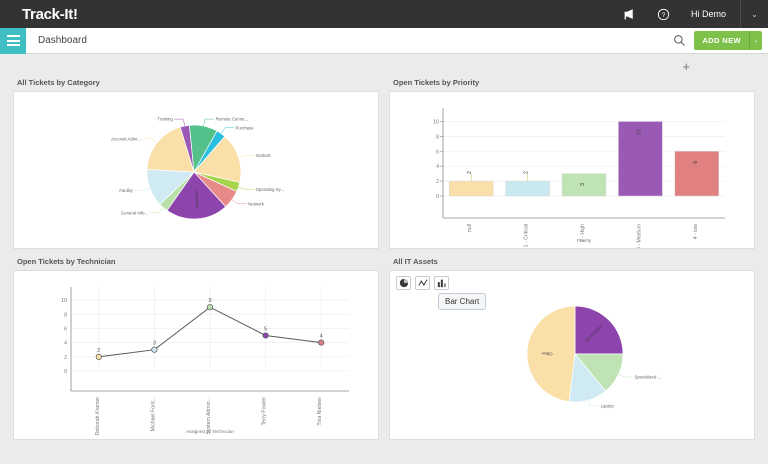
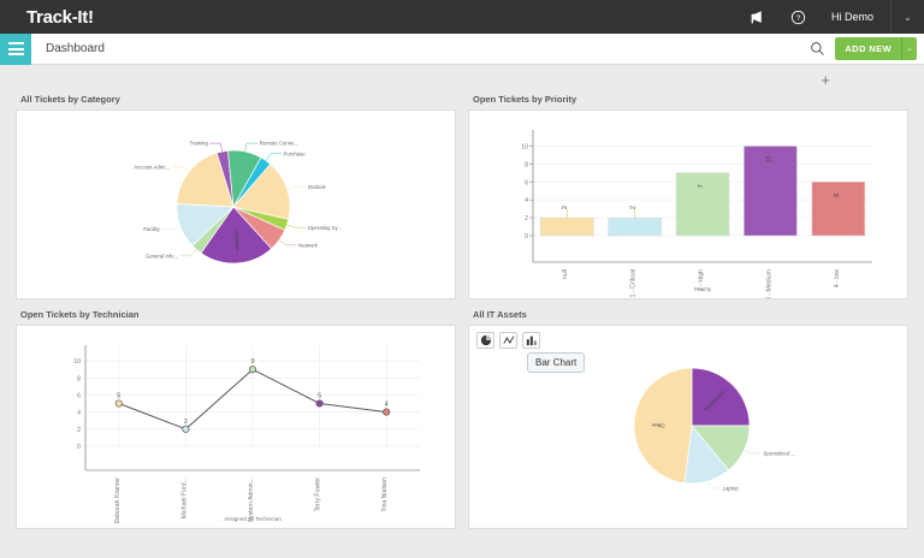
Open Tickets by Priority/2 - High: 3 -> 7
Open Tickets by Technician/Deborah Kramer: 2 -> 5
Open Tickets by Technician/Michael Ford...: 3 -> 2
